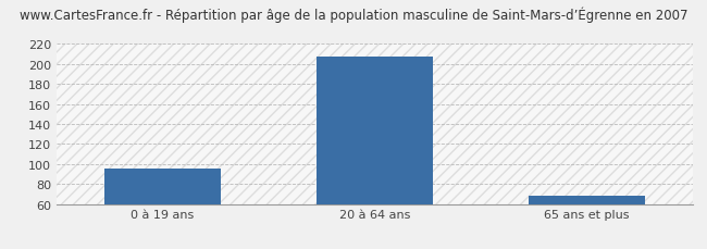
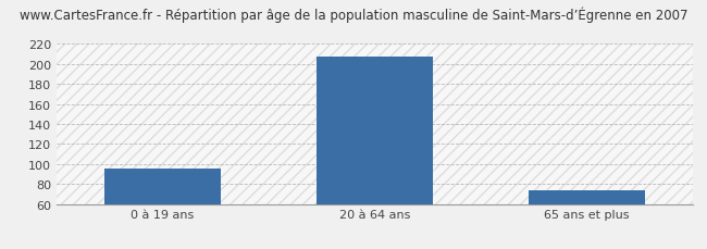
65 ans et plus: 68 -> 74
